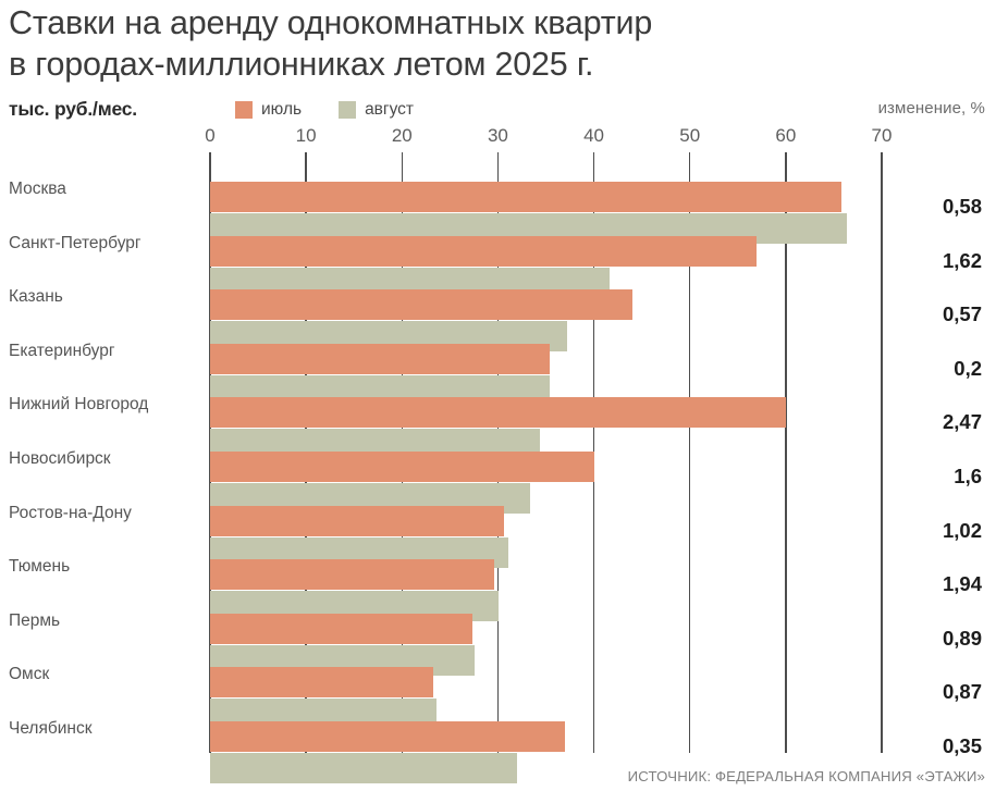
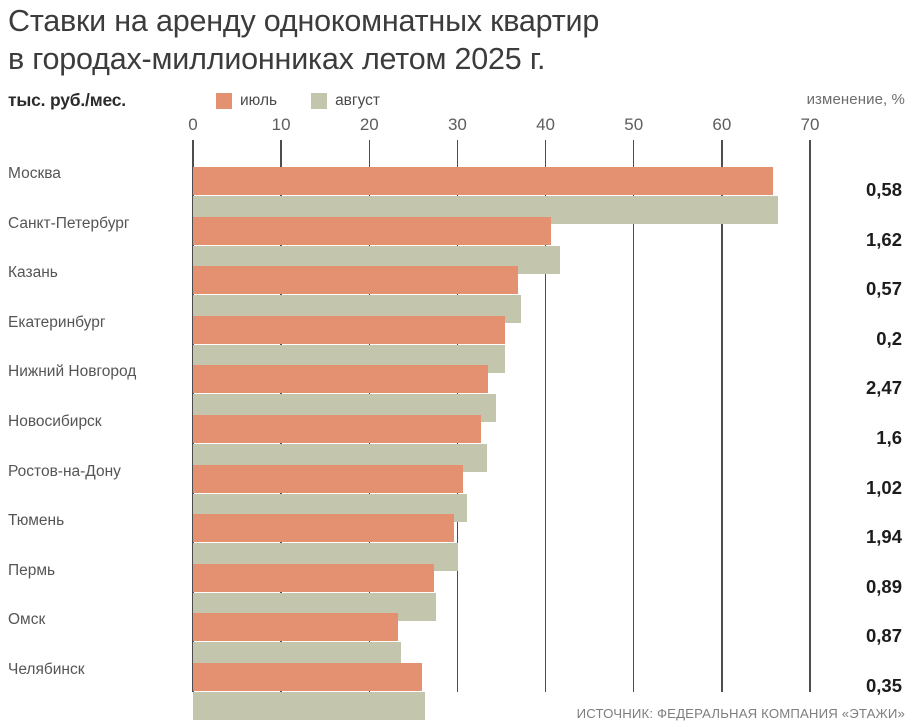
июль/Санкт-Петербург: 57 -> 41
июль/Казань: 44 -> 37
июль/Нижний Новгород: 60 -> 34
июль/Новосибирск: 40 -> 33
июль/Челябинск: 37 -> 26
август/Челябинск: 32 -> 26
